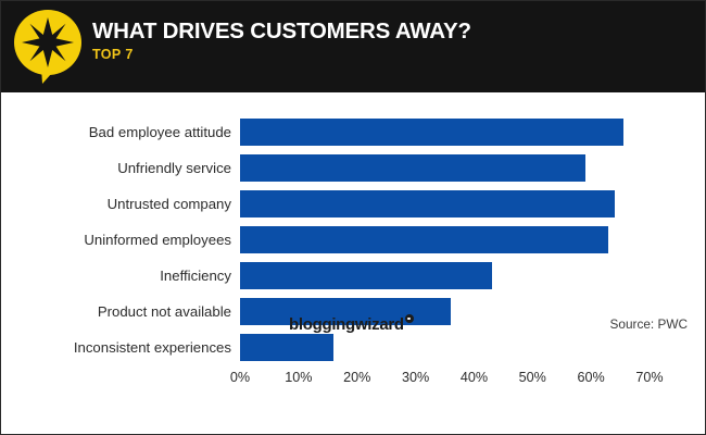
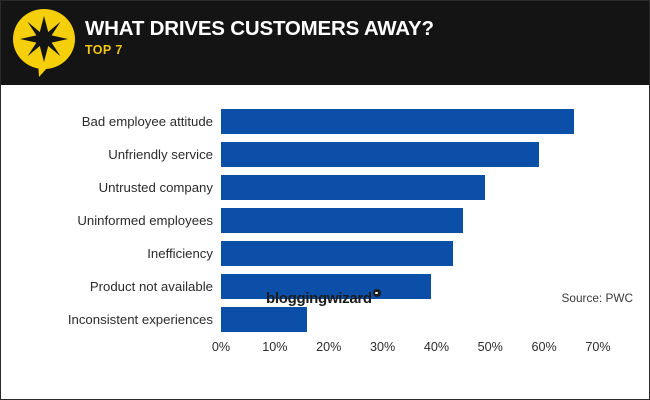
Untrusted company: 64% -> 49%
Uninformed employees: 63% -> 45%
Product not available: 36% -> 39%
